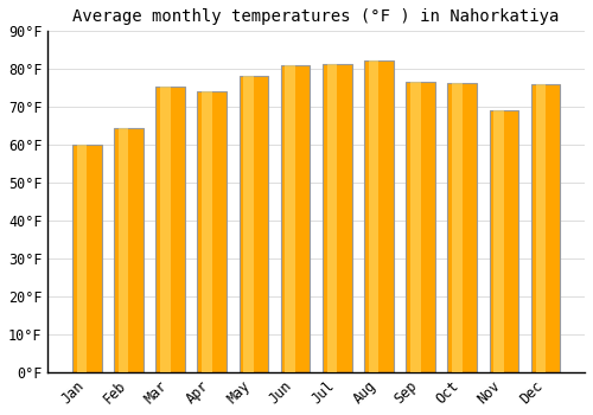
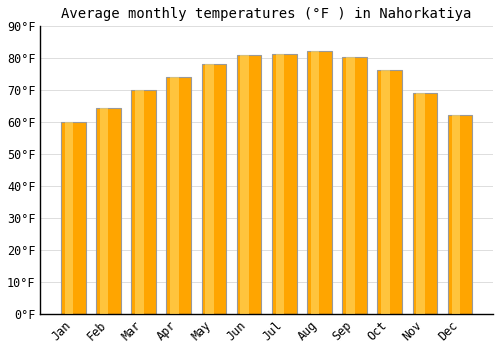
Mar: 75.5°F -> 70.2°F
Sep: 76.5°F -> 80.4°F
Dec: 76.0°F -> 62.2°F
